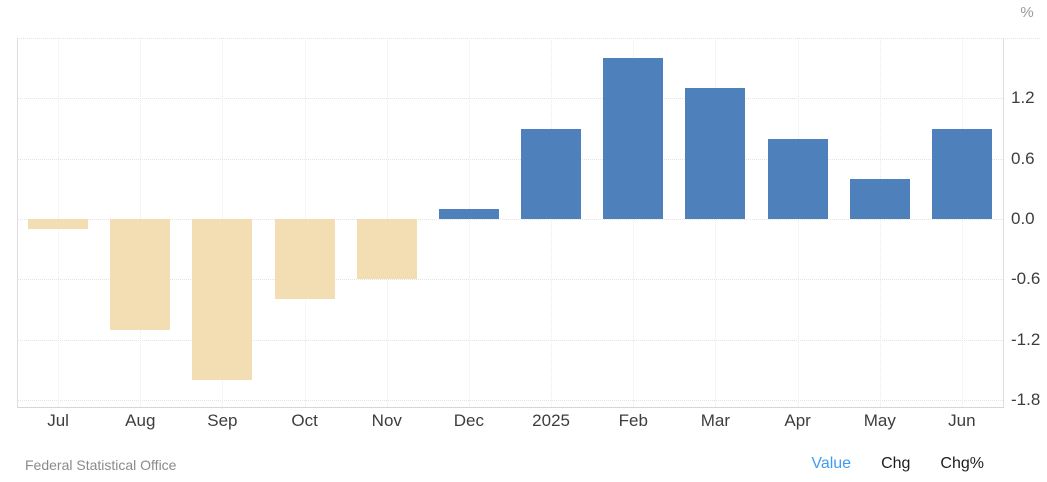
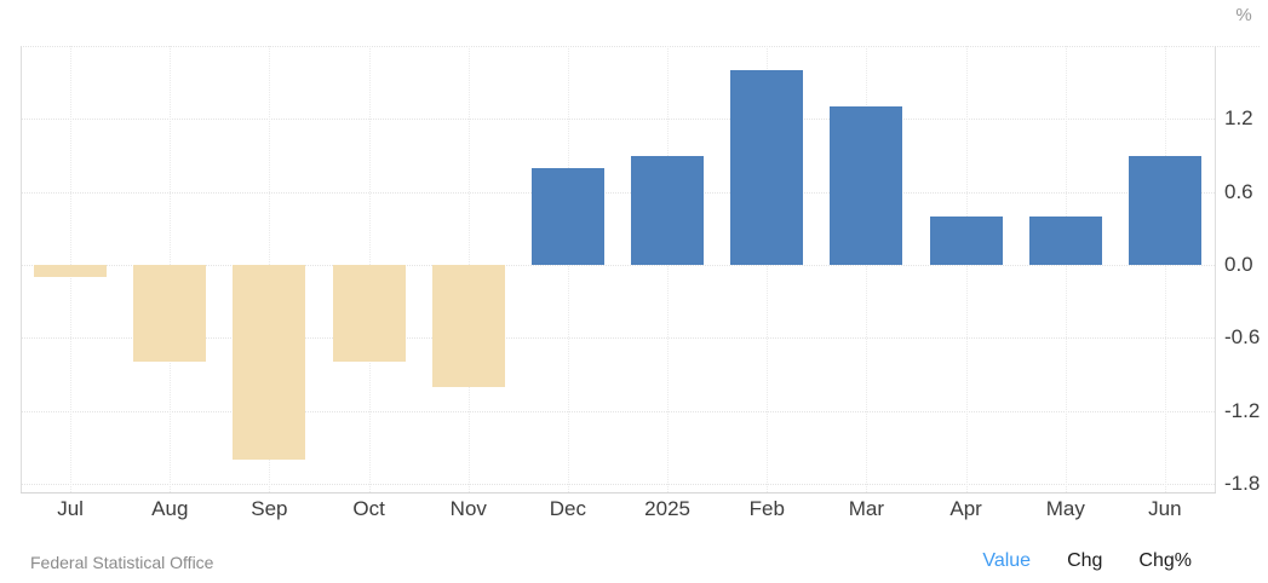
Aug: -1.1 -> -0.8
Nov: -0.6 -> -1.0
Dec: 0.1 -> 0.8
Apr: 0.8 -> 0.4
